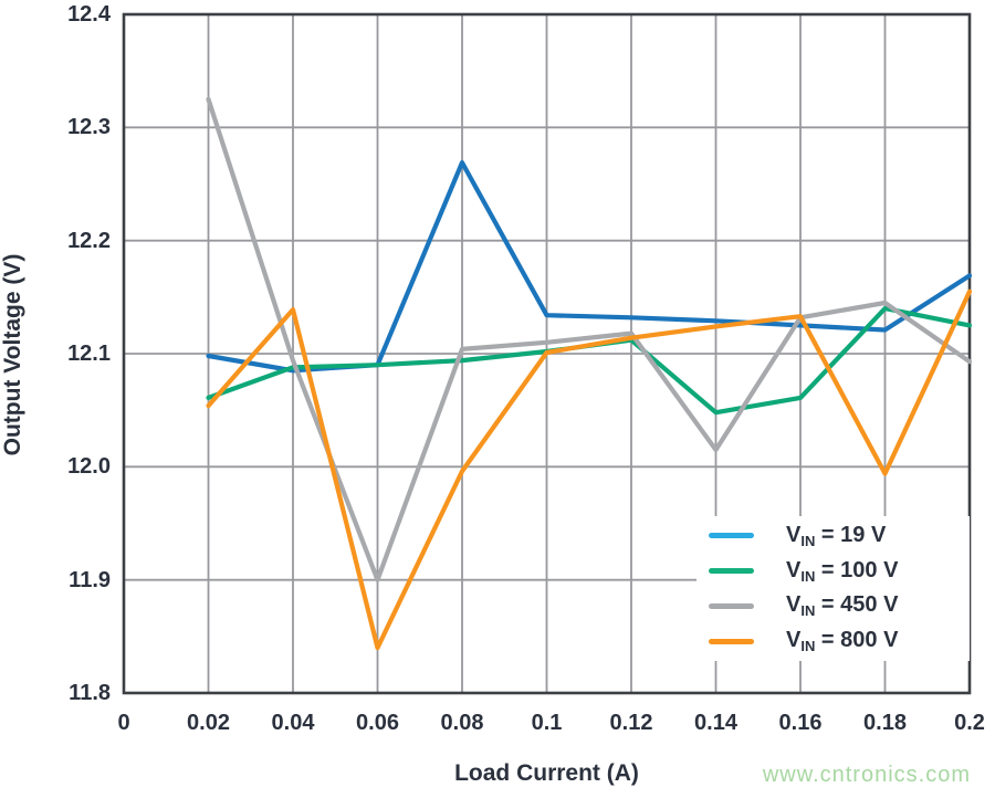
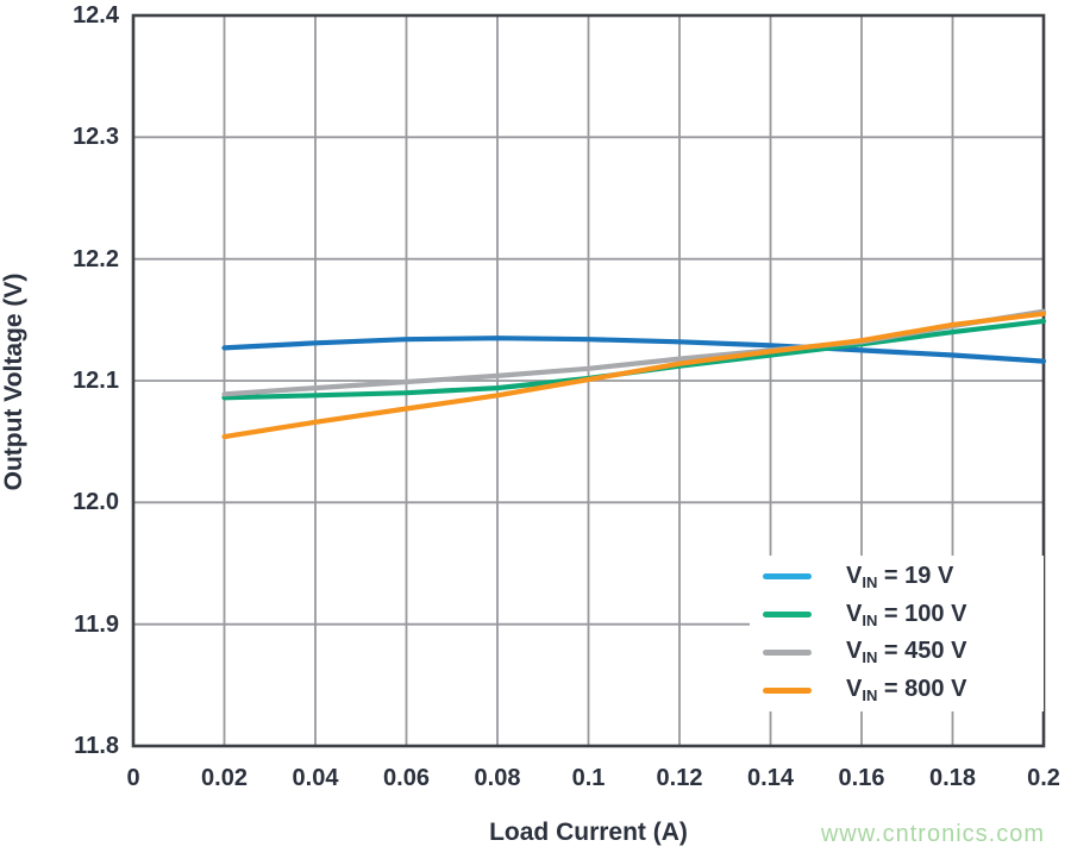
VIN = 19 V/0.02: 12.098 -> 12.127
VIN = 100 V/0.02: 12.061 -> 12.086
VIN = 450 V/0.02: 12.325 -> 12.089
VIN = 19 V/0.04: 12.085 -> 12.131
VIN = 800 V/0.04: 12.139 -> 12.066
VIN = 19 V/0.06: 12.090 -> 12.134
VIN = 450 V/0.06: 11.900 -> 12.099
VIN = 800 V/0.06: 11.840 -> 12.077
VIN = 19 V/0.08: 12.269 -> 12.135
VIN = 800 V/0.08: 11.996 -> 12.088
VIN = 100 V/0.14: 12.048 -> 12.121
VIN = 450 V/0.14: 12.015 -> 12.125
VIN = 100 V/0.16: 12.061 -> 12.130
VIN = 800 V/0.18: 11.994 -> 12.146
VIN = 19 V/0.2: 12.169 -> 12.116
VIN = 100 V/0.2: 12.125 -> 12.149
VIN = 450 V/0.2: 12.093 -> 12.157
